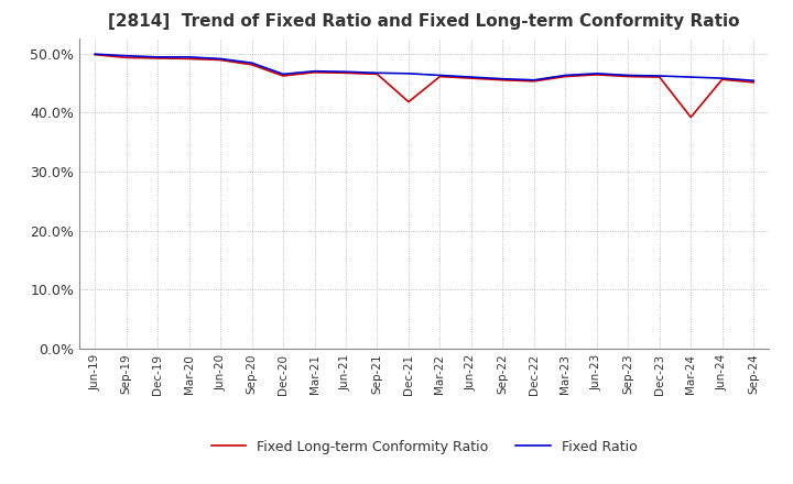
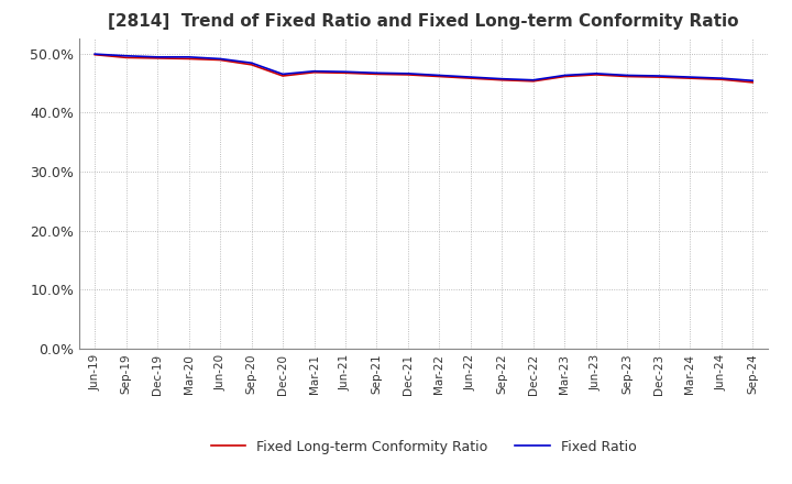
Fixed Long-term Conformity Ratio/Dec-21: 41.8% -> 46.4%
Fixed Long-term Conformity Ratio/Mar-24: 39.2% -> 45.8%
